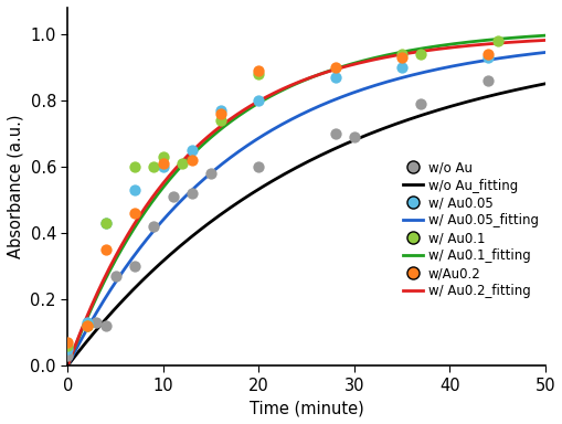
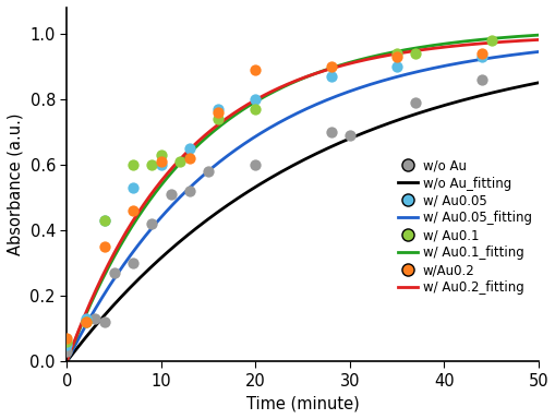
w/ Au0.1/20: 0.88 -> 0.77
